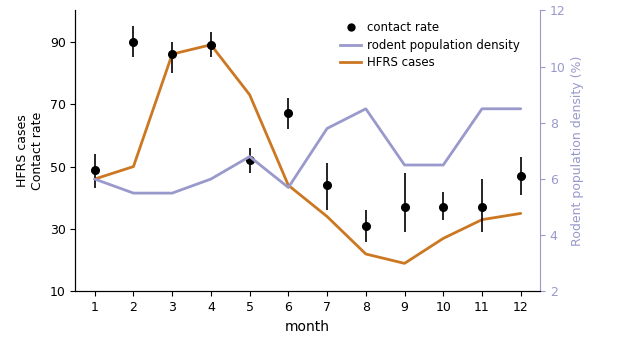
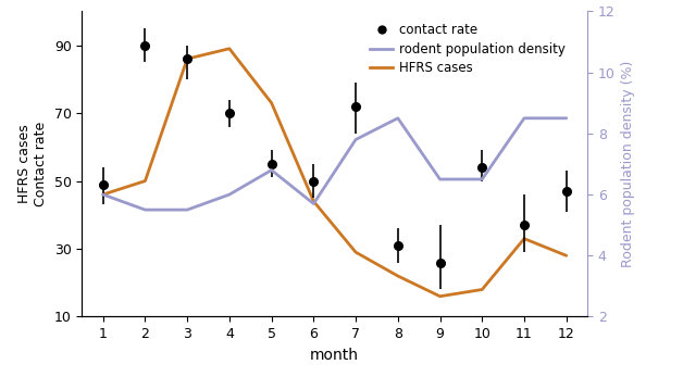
contact rate/4: 89 -> 70
contact rate/5: 52 -> 55
contact rate/6: 67 -> 50
contact rate/7: 44 -> 72
HFRS cases/7: 34 -> 29
contact rate/9: 37 -> 26
HFRS cases/9: 19 -> 16
contact rate/10: 37 -> 54
HFRS cases/10: 27 -> 18
HFRS cases/12: 35 -> 28
